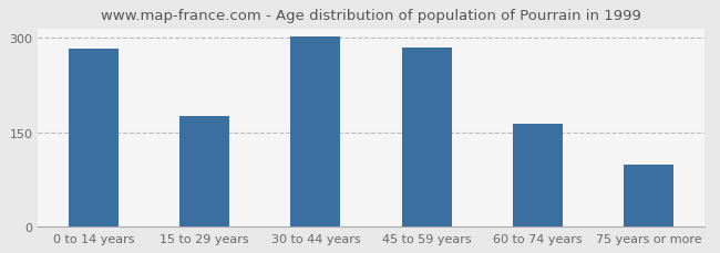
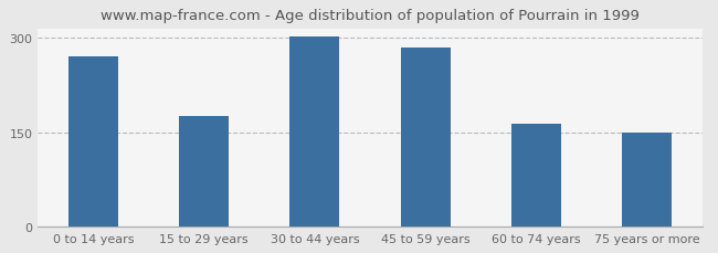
0 to 14 years: 283 -> 270
75 years or more: 98 -> 150
